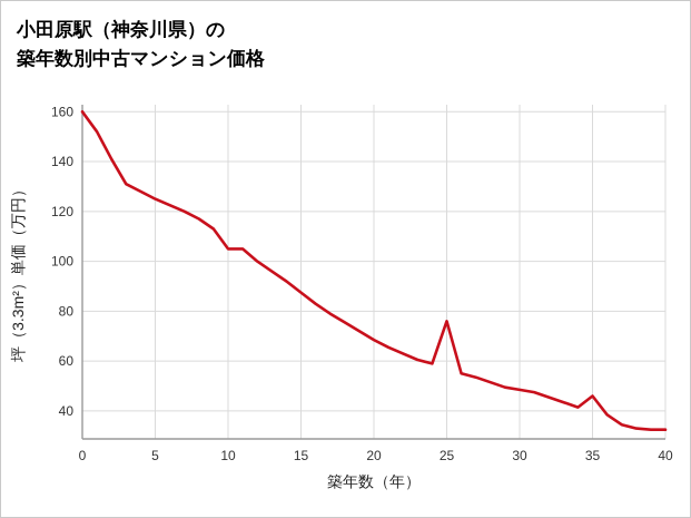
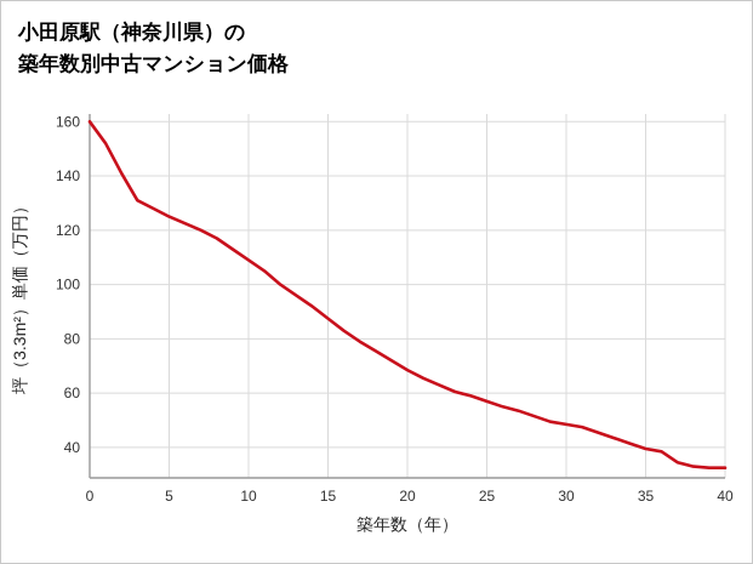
10: 105 -> 109
25: 76 -> 57
35: 46 -> 40
